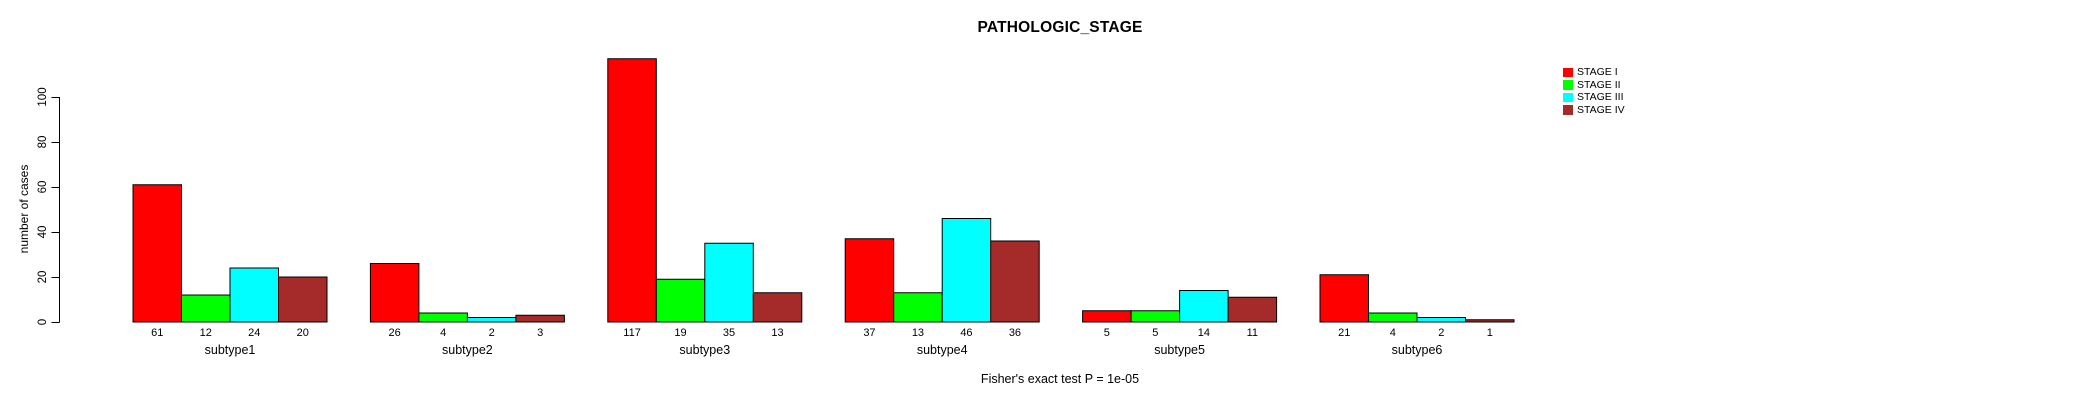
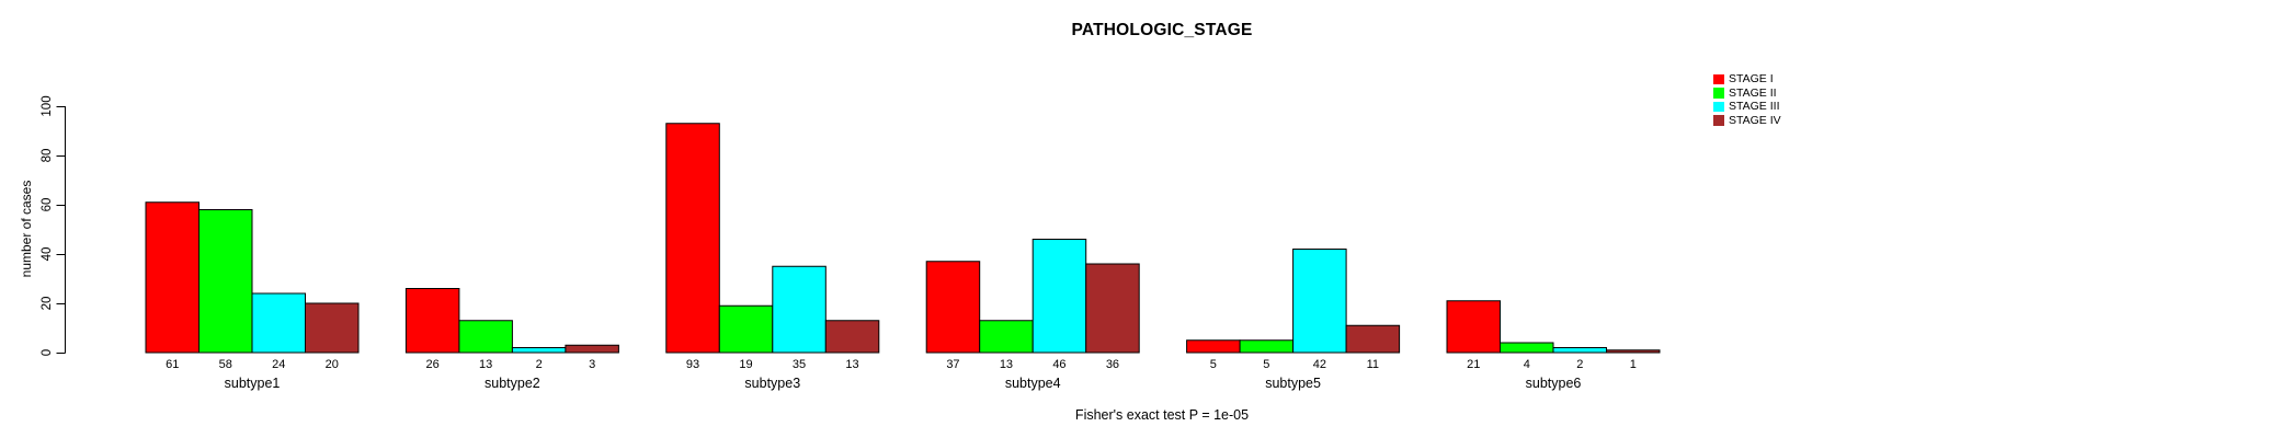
STAGE II/subtype1: 12 -> 58
STAGE II/subtype2: 4 -> 13
STAGE I/subtype3: 117 -> 93
STAGE III/subtype5: 14 -> 42
